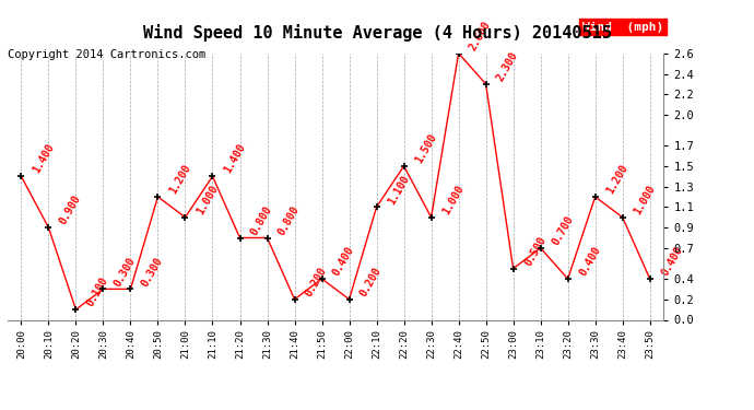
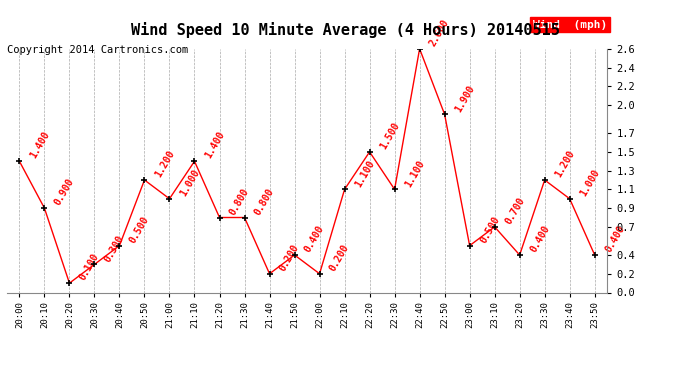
20:40: 0.300 -> 0.500
22:30: 1.000 -> 1.100
22:50: 2.300 -> 1.900
